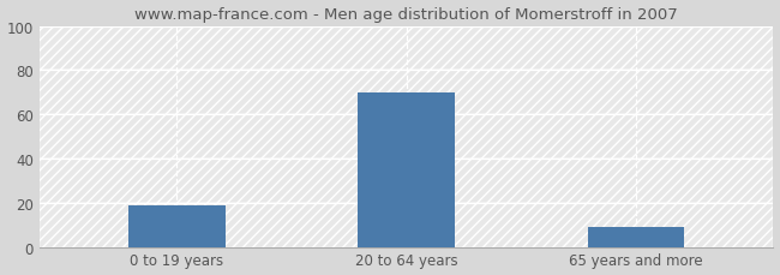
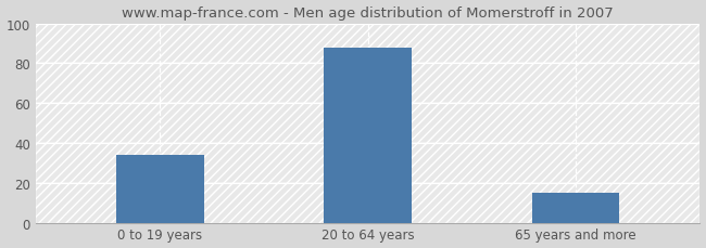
0 to 19 years: 19 -> 34
20 to 64 years: 70 -> 88
65 years and more: 9 -> 15
